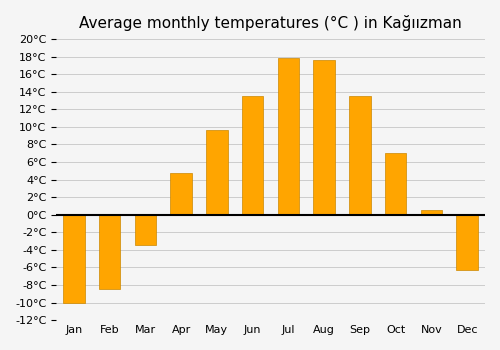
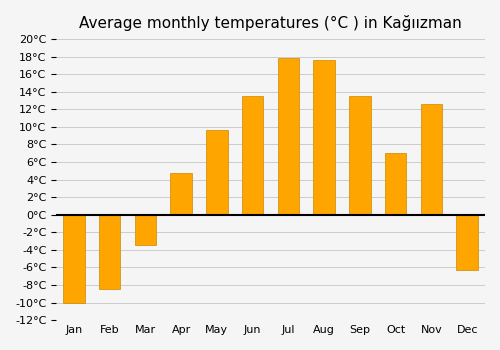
Nov: 0.5°C -> 12.6°C
